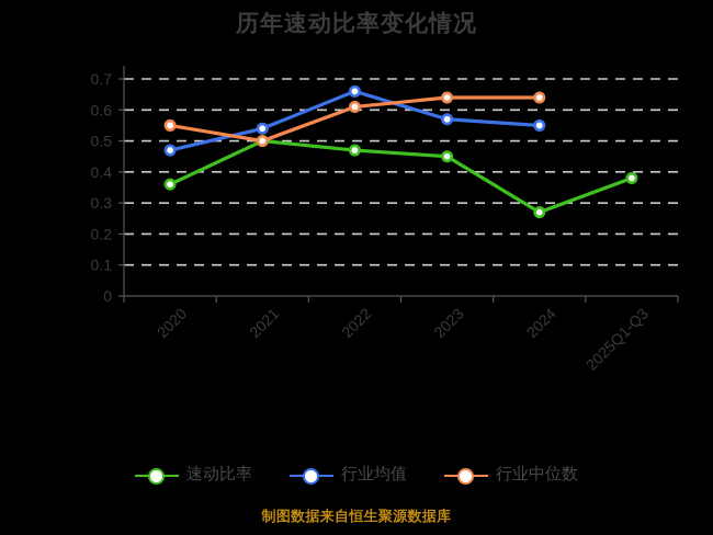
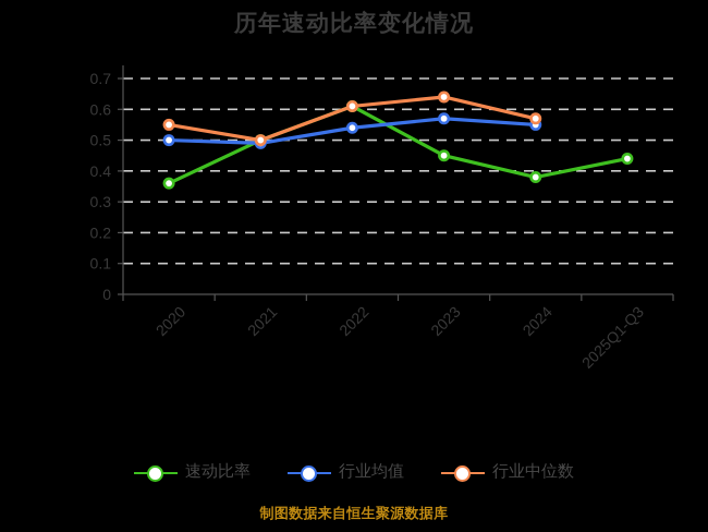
行业均值/2020: 0.47 -> 0.50
行业均值/2021: 0.54 -> 0.49
速动比率/2022: 0.47 -> 0.61
行业均值/2022: 0.66 -> 0.54
速动比率/2024: 0.27 -> 0.38
行业中位数/2024: 0.64 -> 0.57
速动比率/2025Q1-Q3: 0.38 -> 0.44
